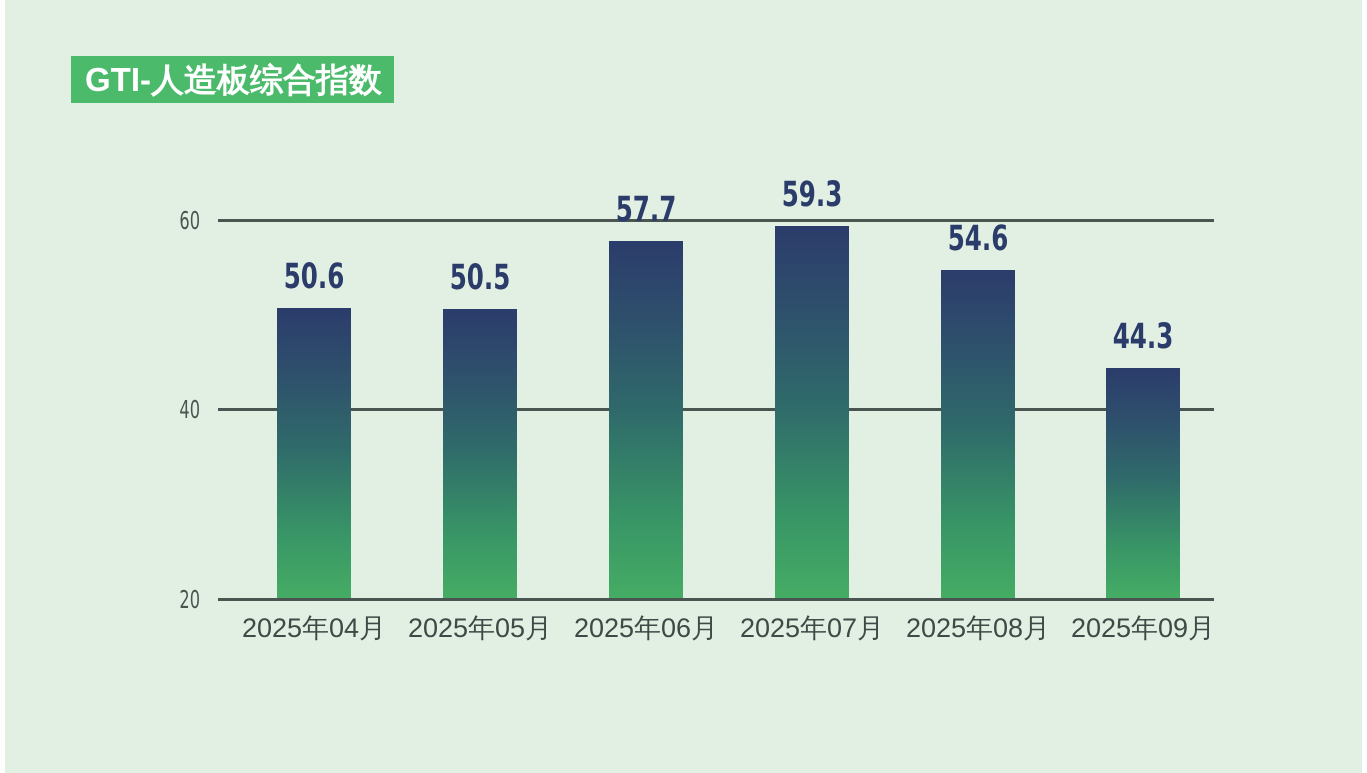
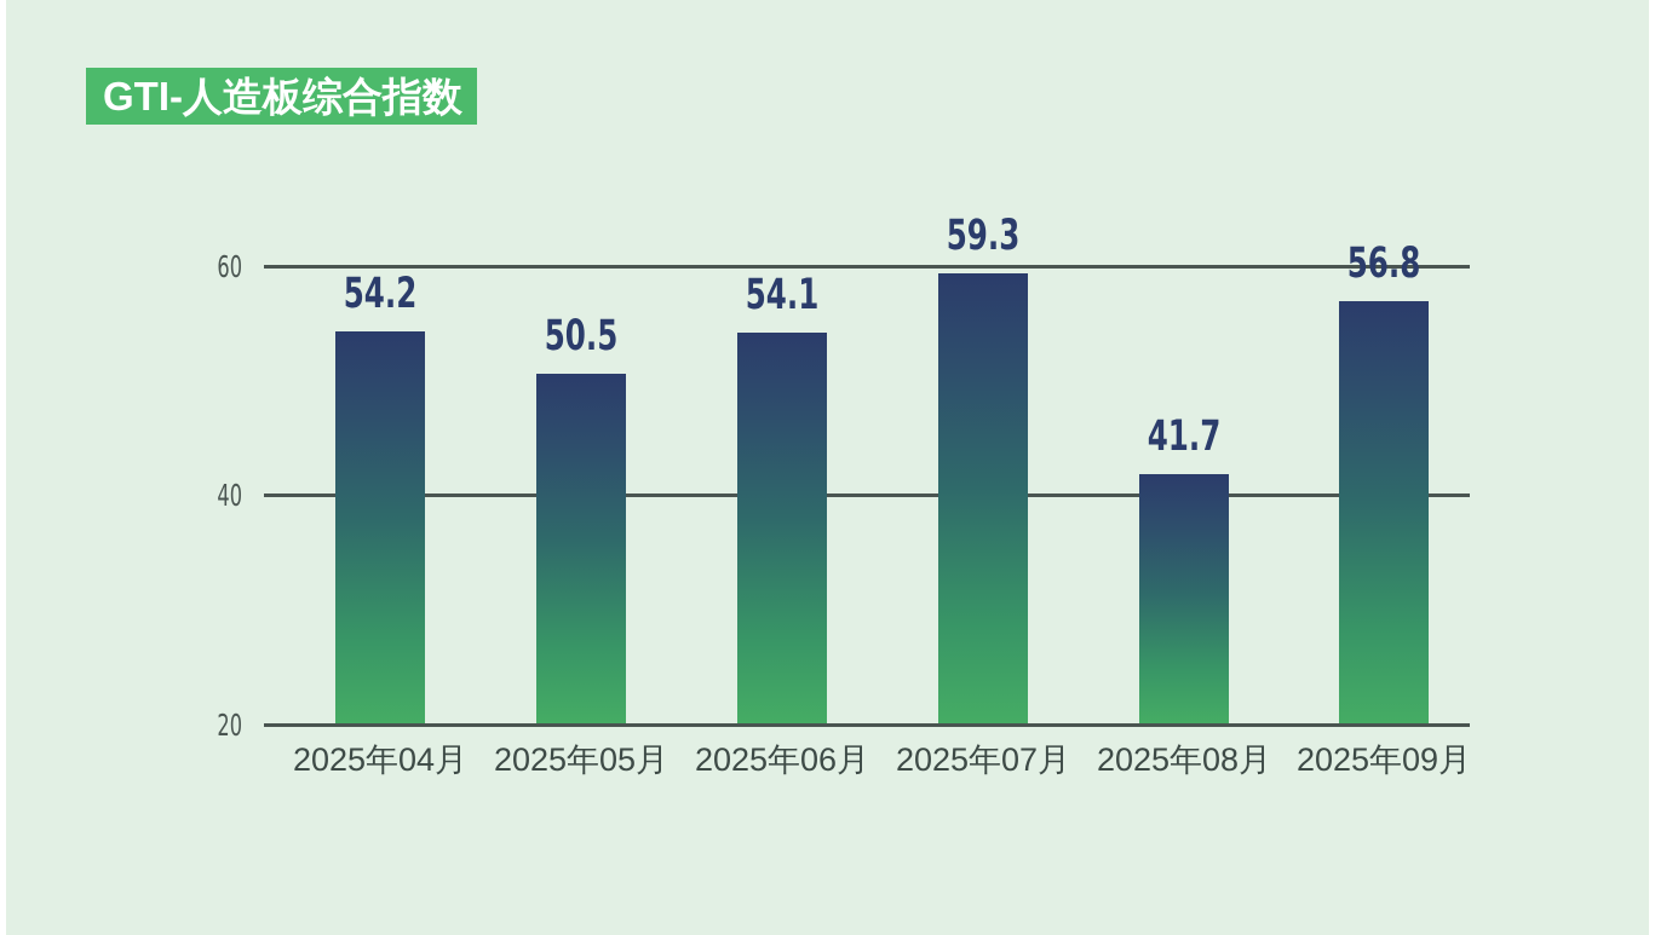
2025年04月: 50.6 -> 54.2
2025年06月: 57.7 -> 54.1
2025年08月: 54.6 -> 41.7
2025年09月: 44.3 -> 56.8
